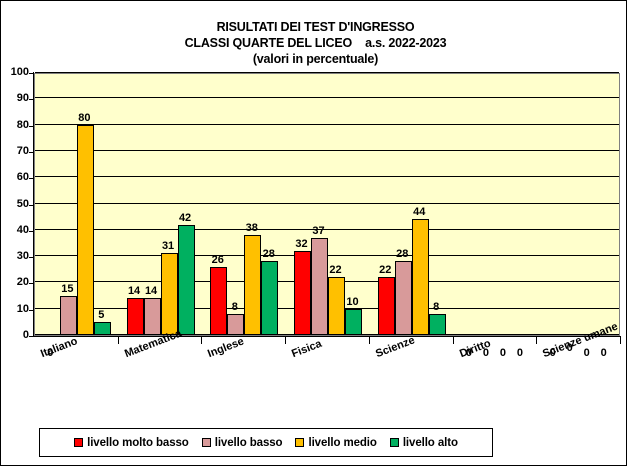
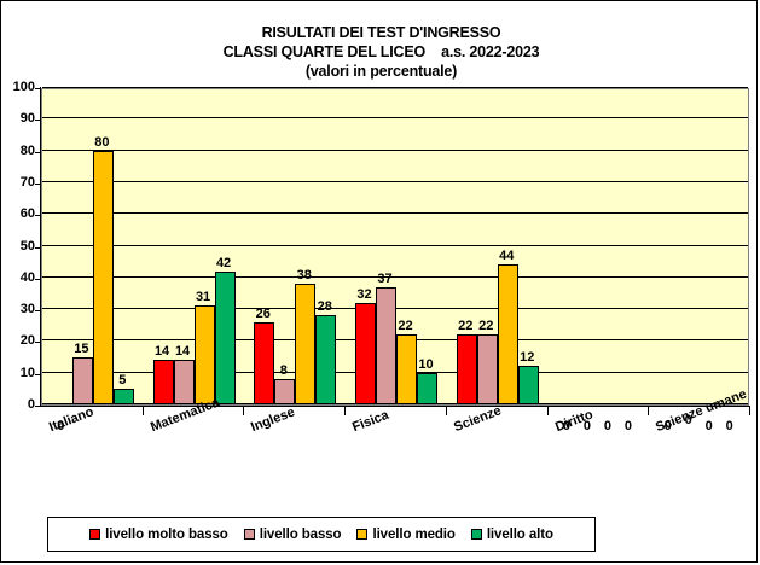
livello basso/Scienze: 28 -> 22
livello alto/Scienze: 8 -> 12
